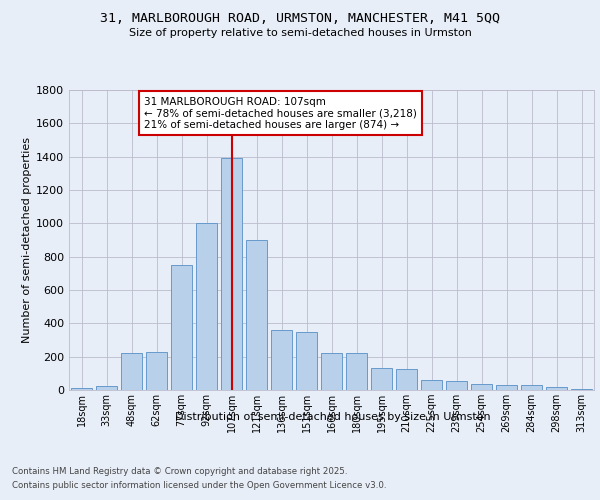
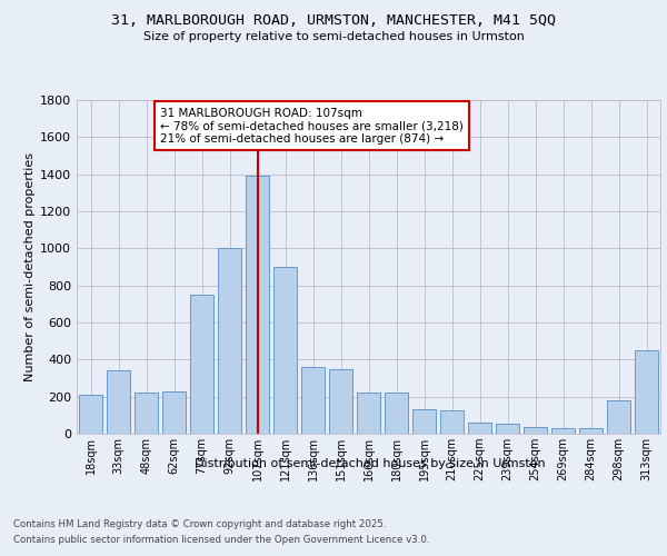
18sqm: 10 -> 210
33sqm: 20 -> 340
298sqm: 20 -> 180
313sqm: 10 -> 450
